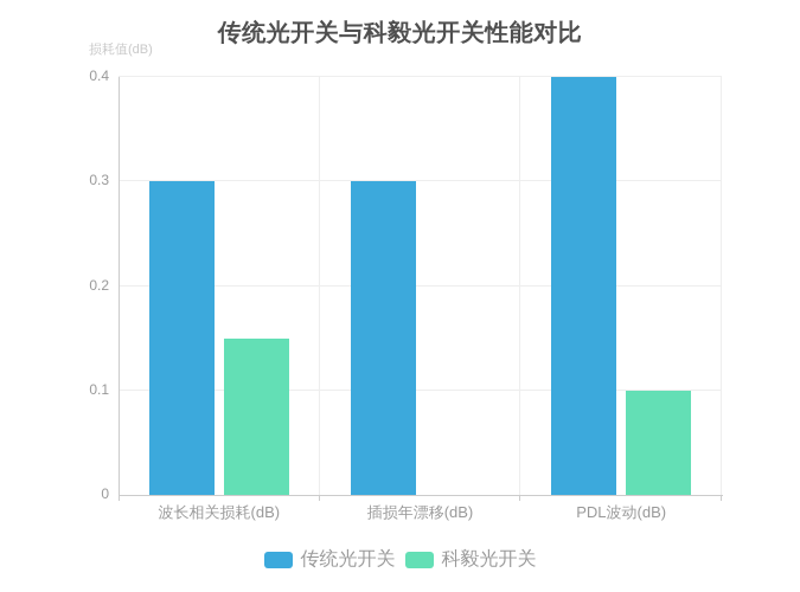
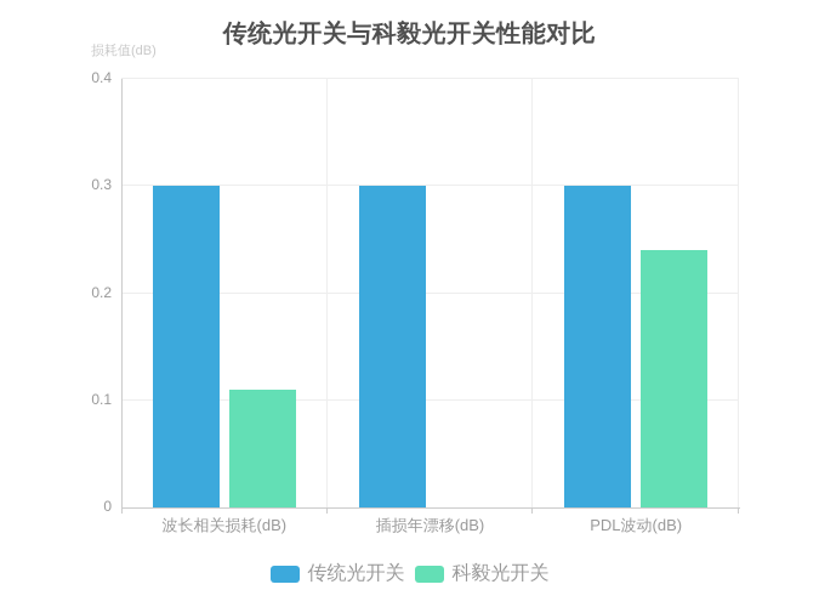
科毅光开关/波长相关损耗(dB): 0.15 -> 0.11
传统光开关/PDL波动(dB): 0.4 -> 0.3
科毅光开关/PDL波动(dB): 0.10 -> 0.24
